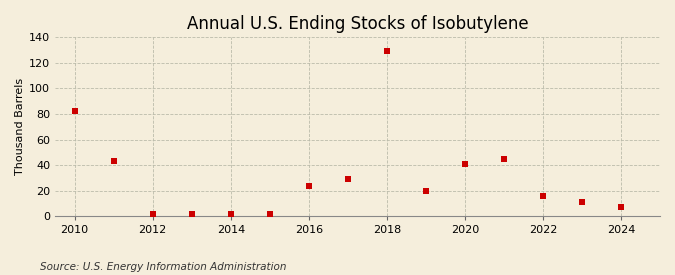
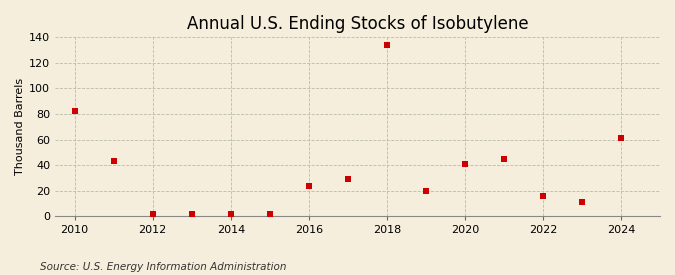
2018: 129 -> 134
2024: 7 -> 61
